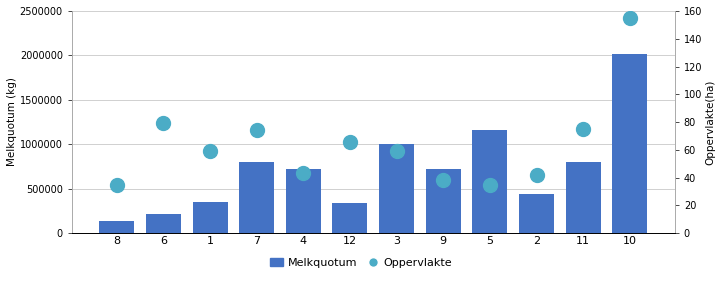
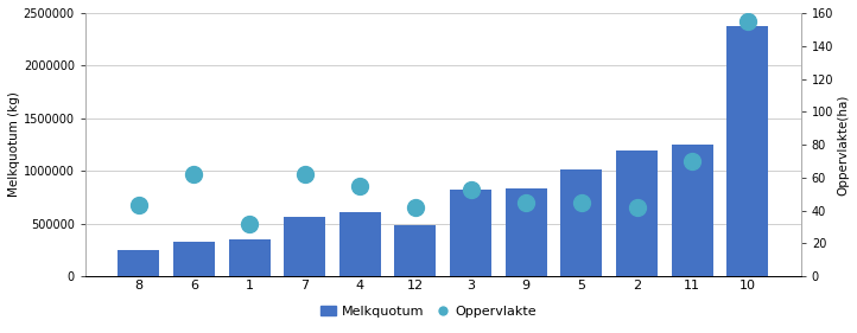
Melkquotum/8: 140000 -> 250000
Oppervlakte/8: 35 -> 43
Melkquotum/6: 220000 -> 330000
Oppervlakte/6: 79 -> 62
Oppervlakte/1: 59 -> 32
Melkquotum/7: 800000 -> 560000
Oppervlakte/7: 74 -> 62
Melkquotum/4: 720000 -> 610000
Oppervlakte/4: 43 -> 55
Melkquotum/12: 340000 -> 490000
Oppervlakte/12: 66 -> 42
Melkquotum/3: 1000000 -> 820000
Oppervlakte/3: 59 -> 53
Melkquotum/9: 720000 -> 840000
Oppervlakte/9: 38 -> 45
Melkquotum/5: 1160000 -> 1020000
Oppervlakte/5: 35 -> 45
Melkquotum/2: 440000 -> 1190000
Melkquotum/11: 800000 -> 1250000
Oppervlakte/11: 75 -> 70
Melkquotum/10: 2020000 -> 2380000
